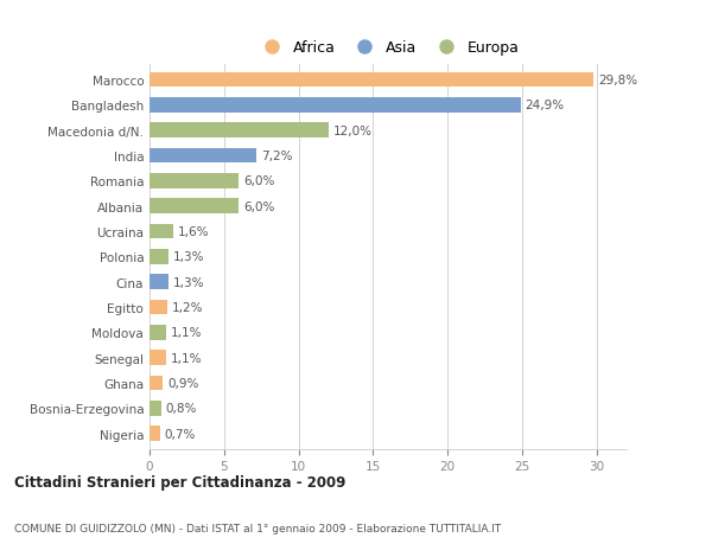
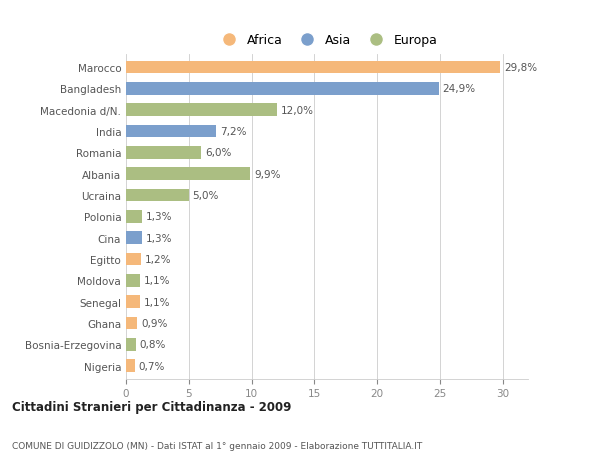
Albania: 6,0% -> 9,9%
Ucraina: 1,6% -> 5,0%
